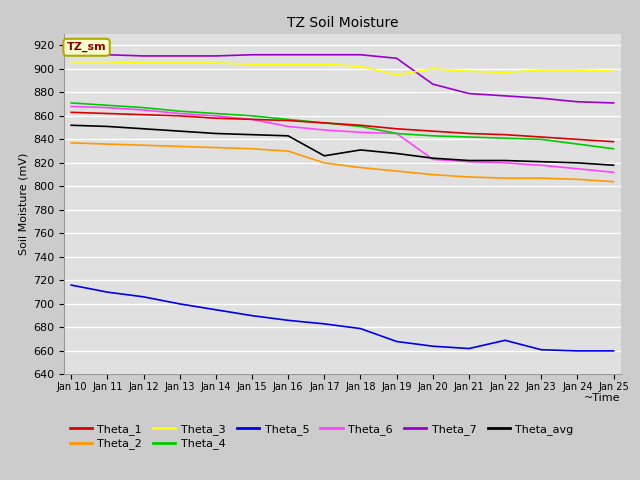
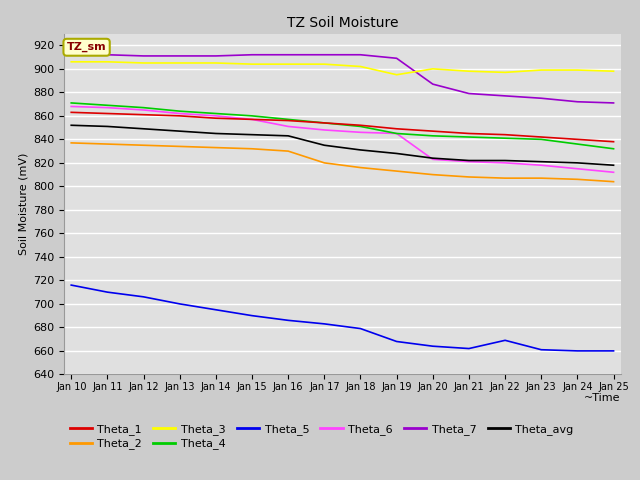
Theta_avg/Jan 17: 826 -> 835
